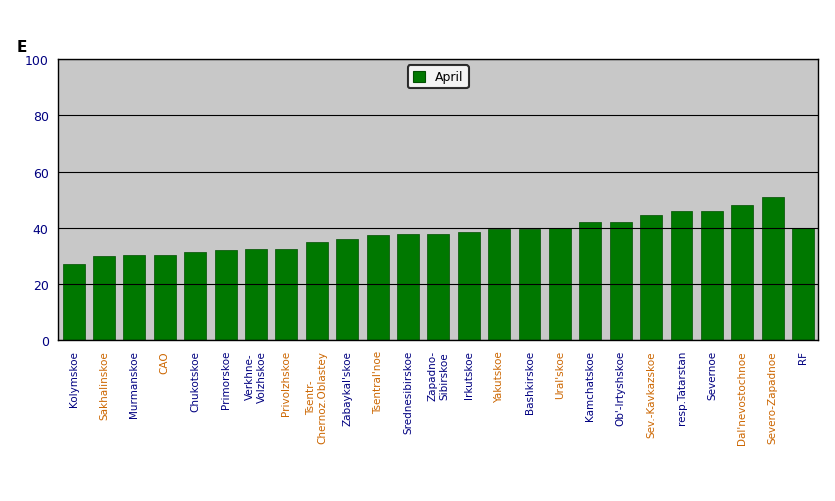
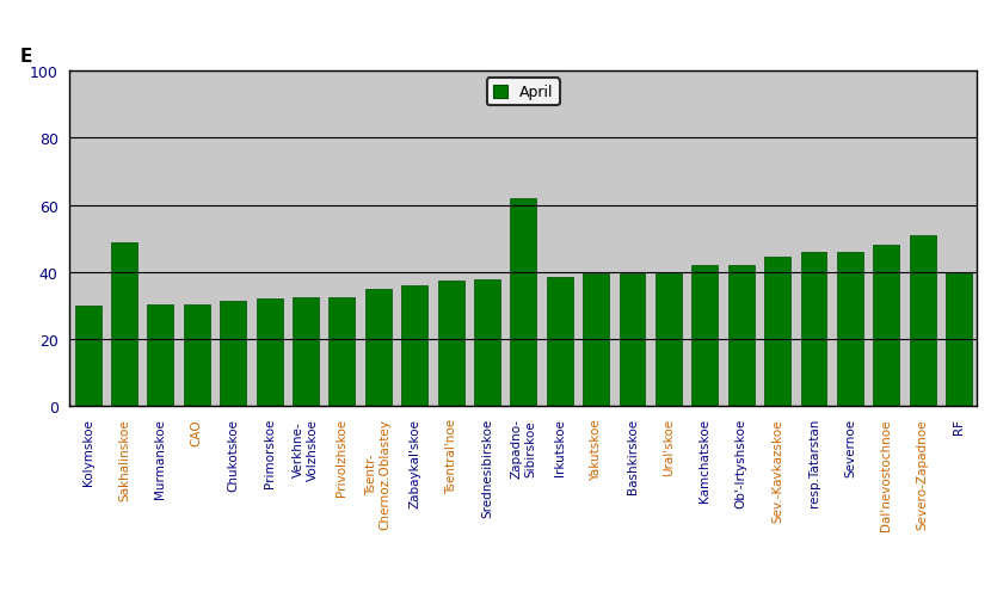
Kolymskoe: 27.0 -> 30.0
Sakhalinskoe: 30.0 -> 49.0
Zapadno- Sibirskoe: 38.0 -> 62.0
